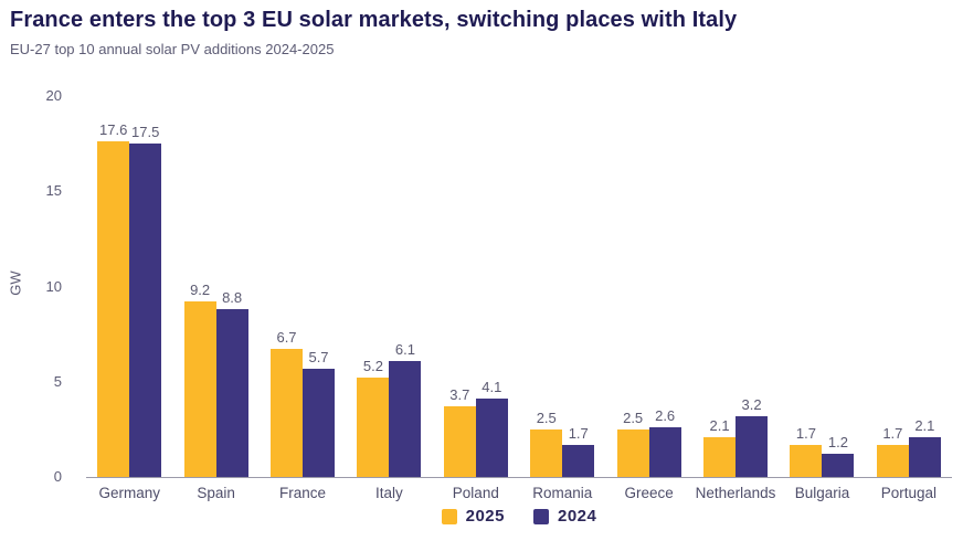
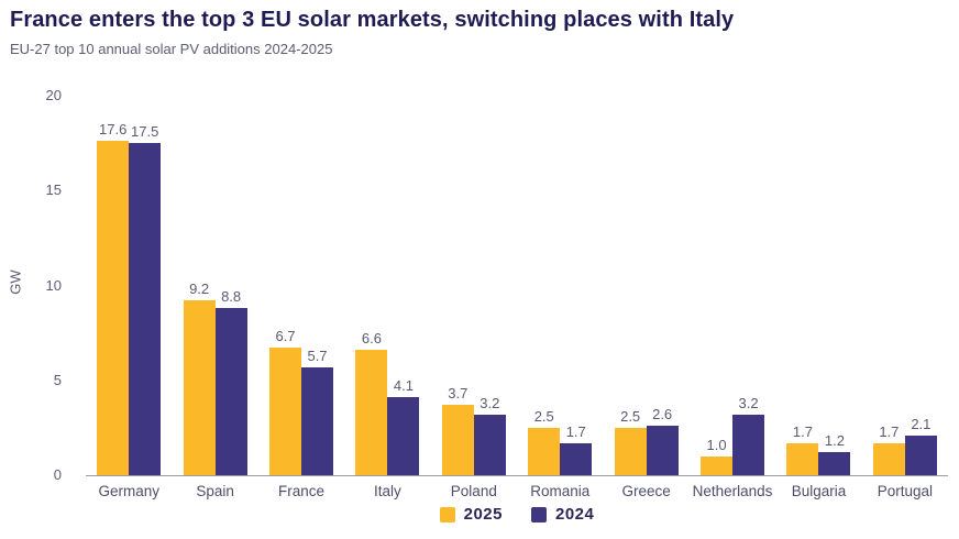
2025/Italy: 5.2 -> 6.6
2024/Italy: 6.1 -> 4.1
2024/Poland: 4.1 -> 3.2
2025/Netherlands: 2.1 -> 1.0
